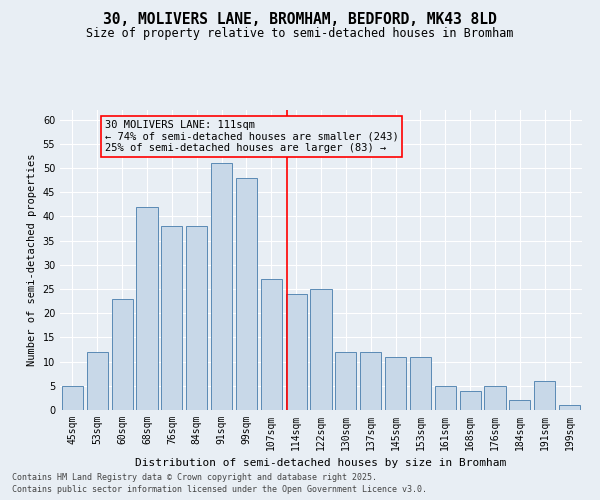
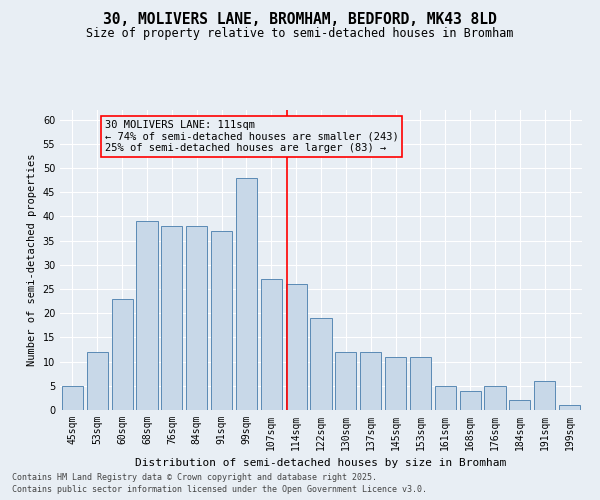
68sqm: 42 -> 39
91sqm: 51 -> 37
114sqm: 24 -> 26
122sqm: 25 -> 19
